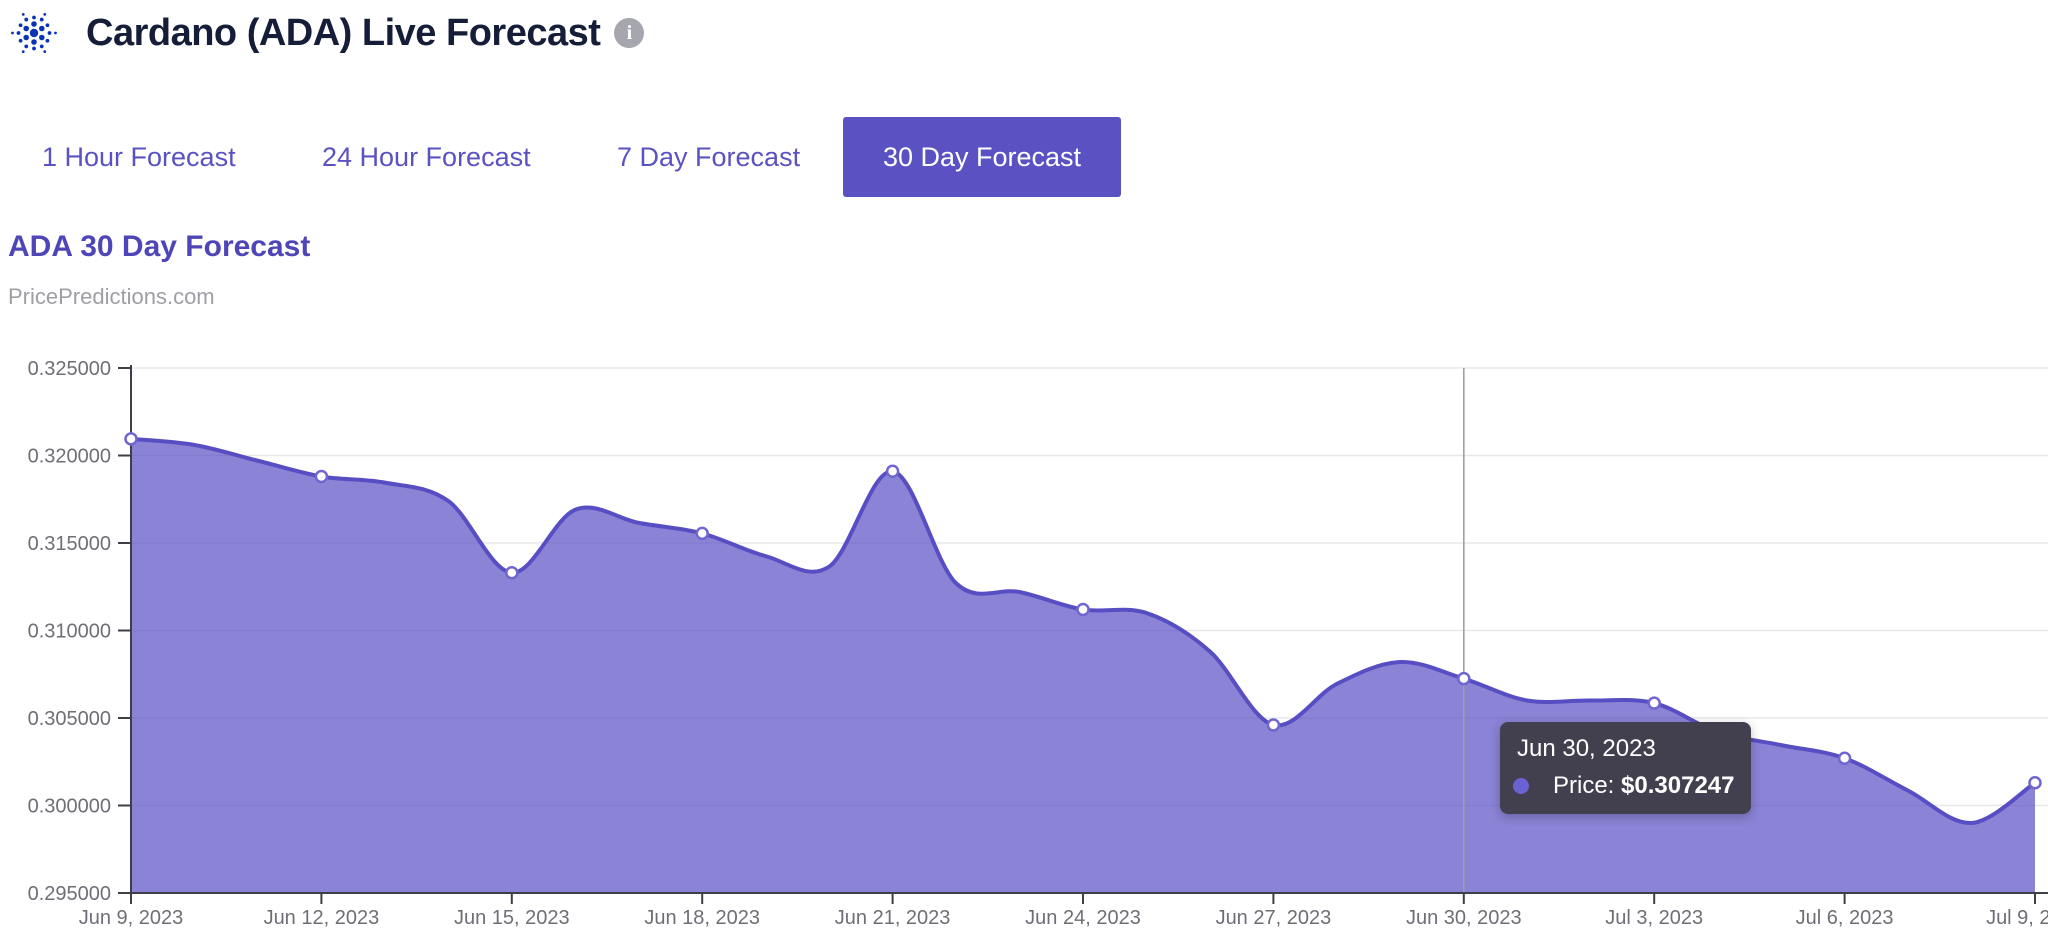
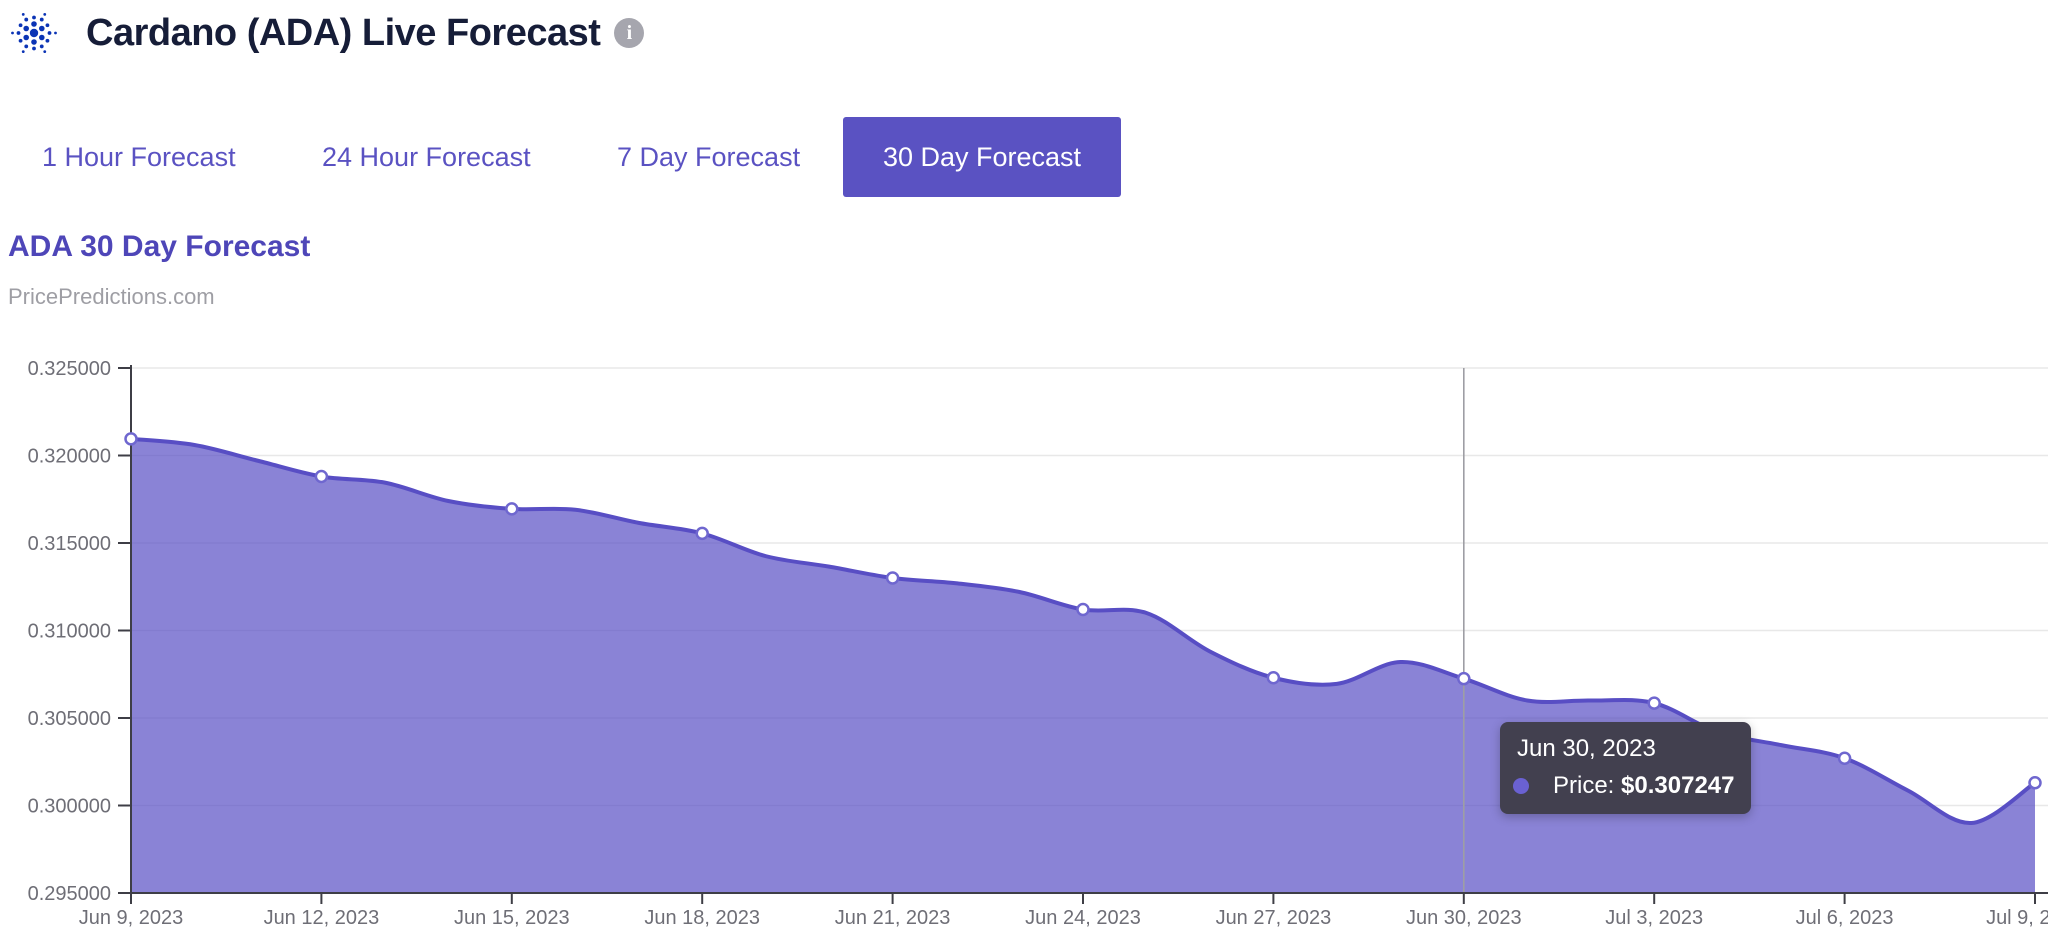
Jun 15, 2023: 0.3133 -> 0.3170
Jun 21, 2023: 0.3191 -> 0.3130
Jun 27, 2023: 0.3046 -> 0.3073
